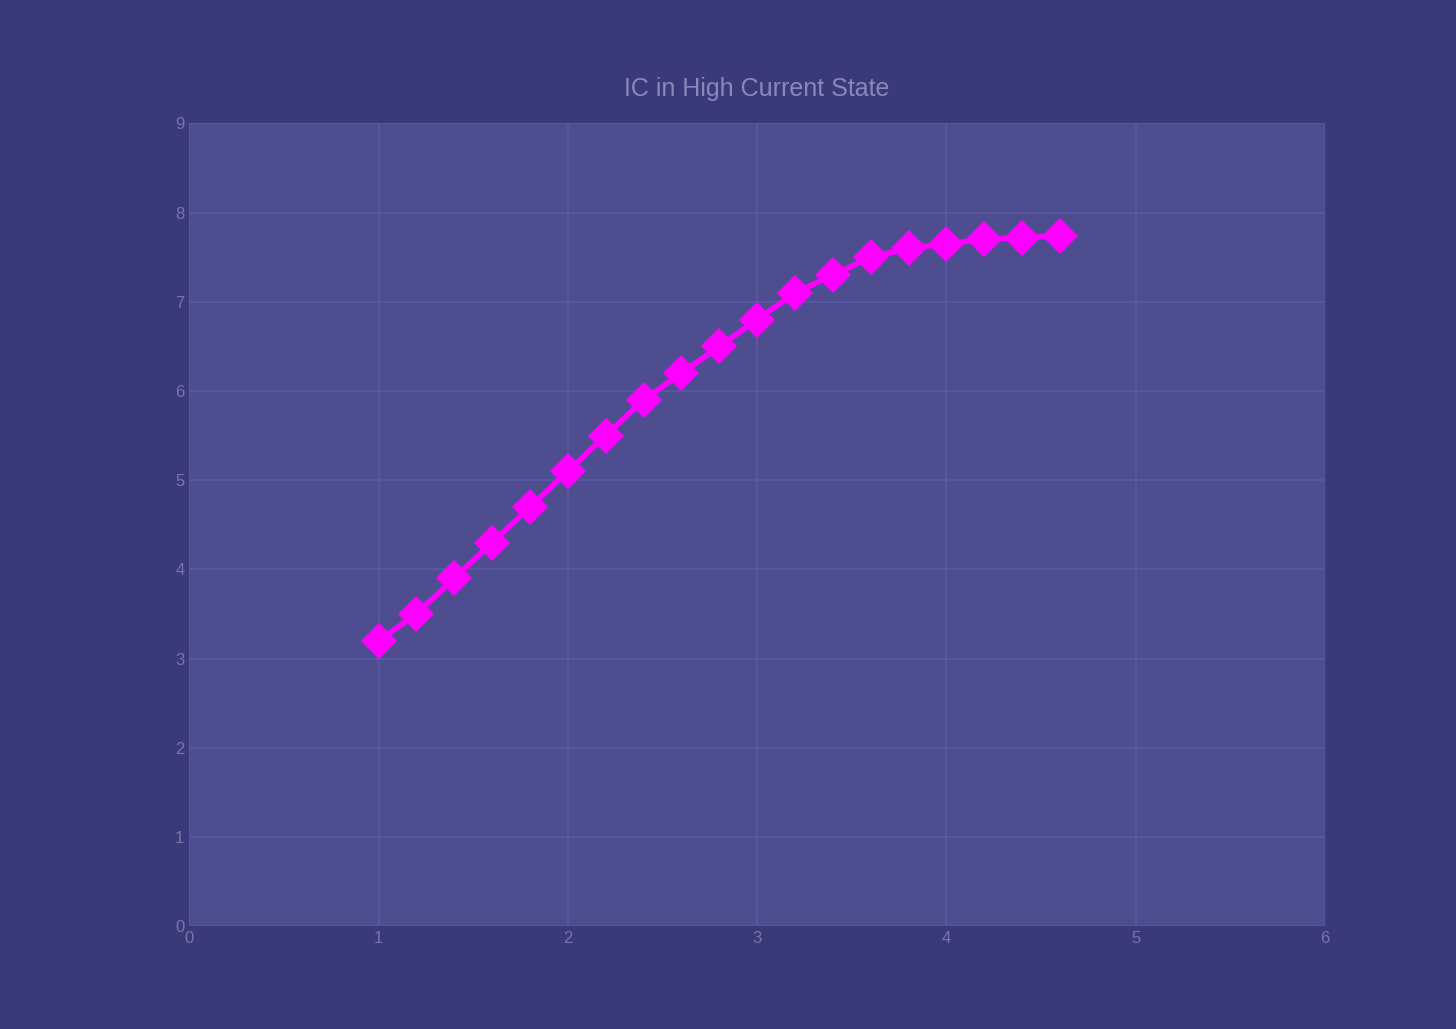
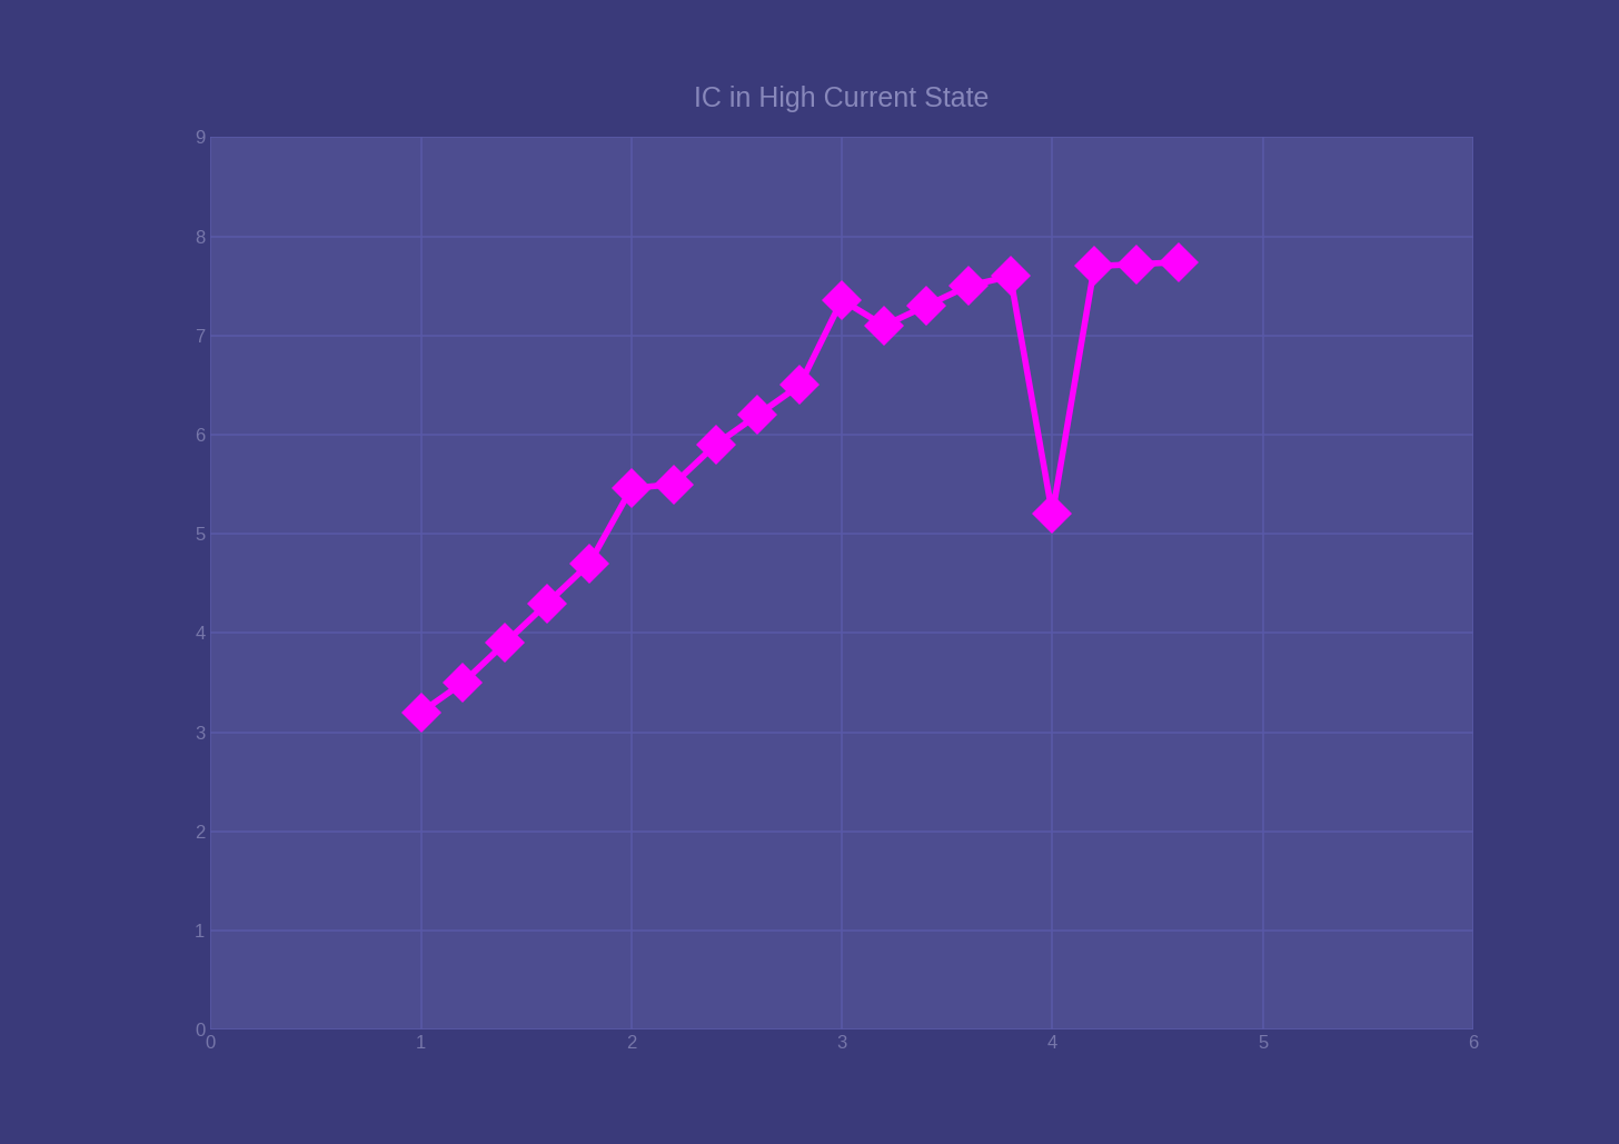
2: 5.10 -> 5.46
3: 6.80 -> 7.36
4: 7.65 -> 5.20
